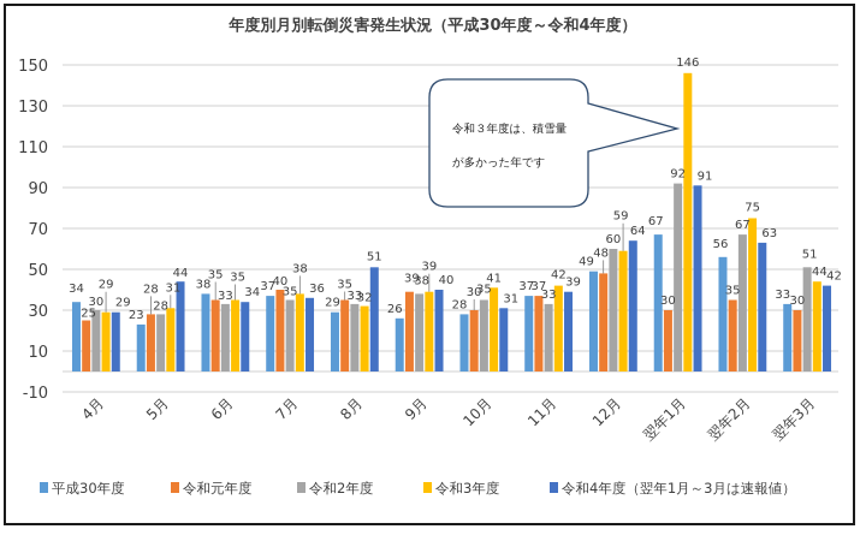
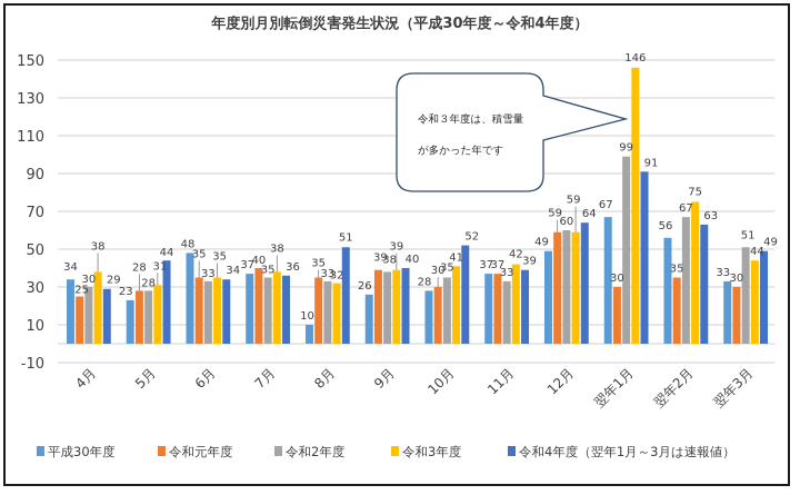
令和3年度/4月: 29 -> 38
平成30年度/6月: 38 -> 48
平成30年度/8月: 29 -> 10
令和4年度（翌年1月～3月は速報値）/10月: 31 -> 52
令和元年度/12月: 48 -> 59
令和2年度/翌年1月: 92 -> 99
令和4年度（翌年1月～3月は速報値）/翌年3月: 42 -> 49
